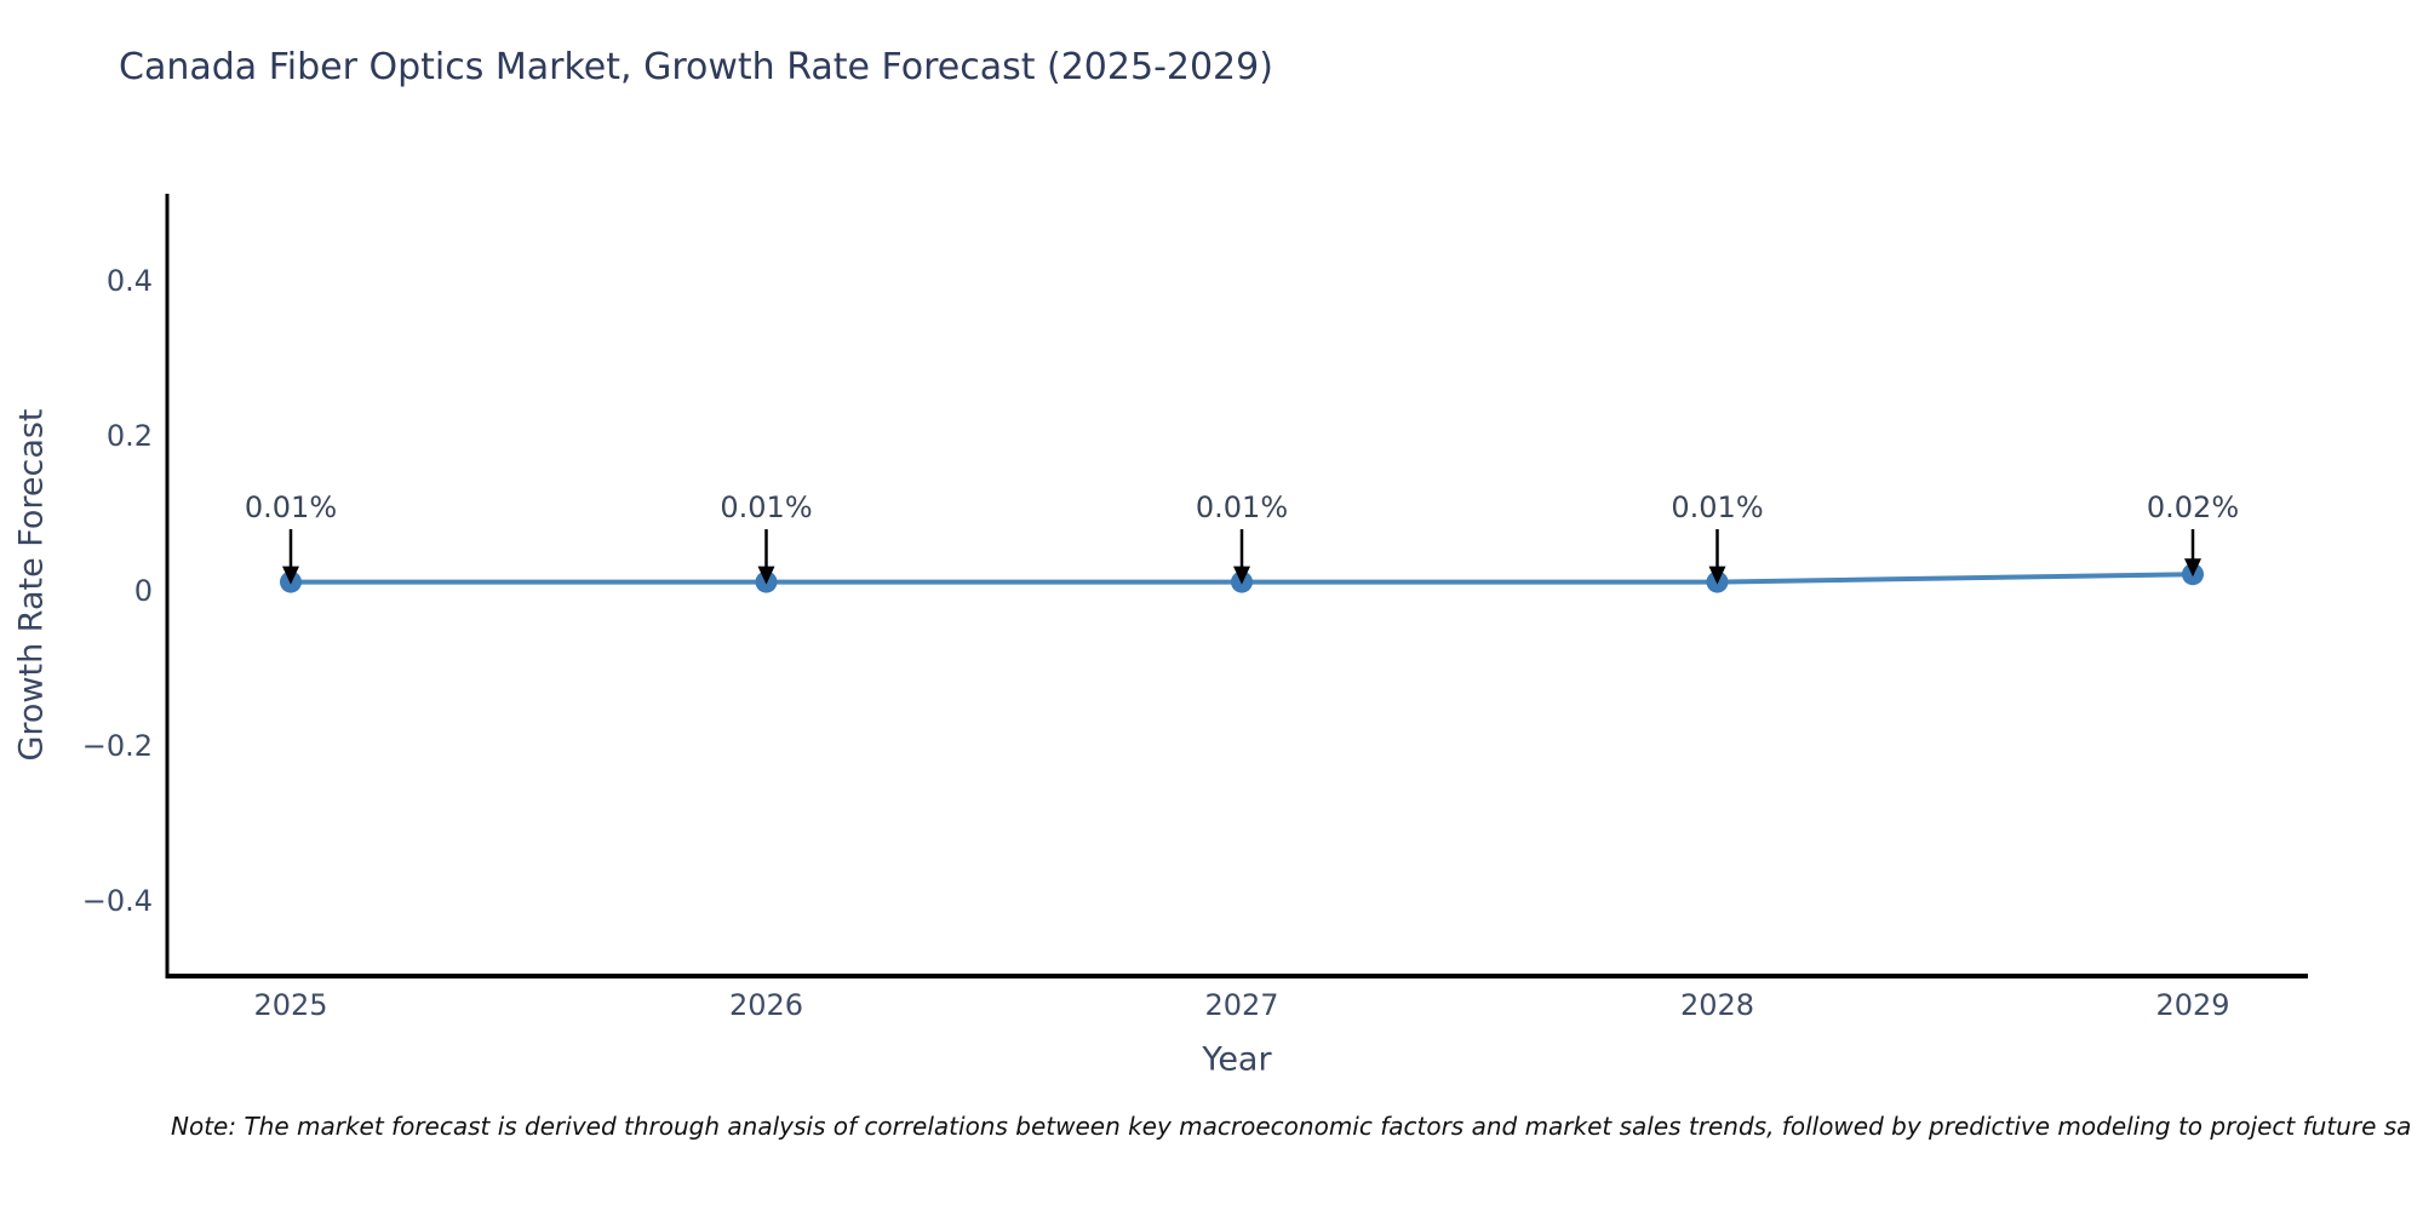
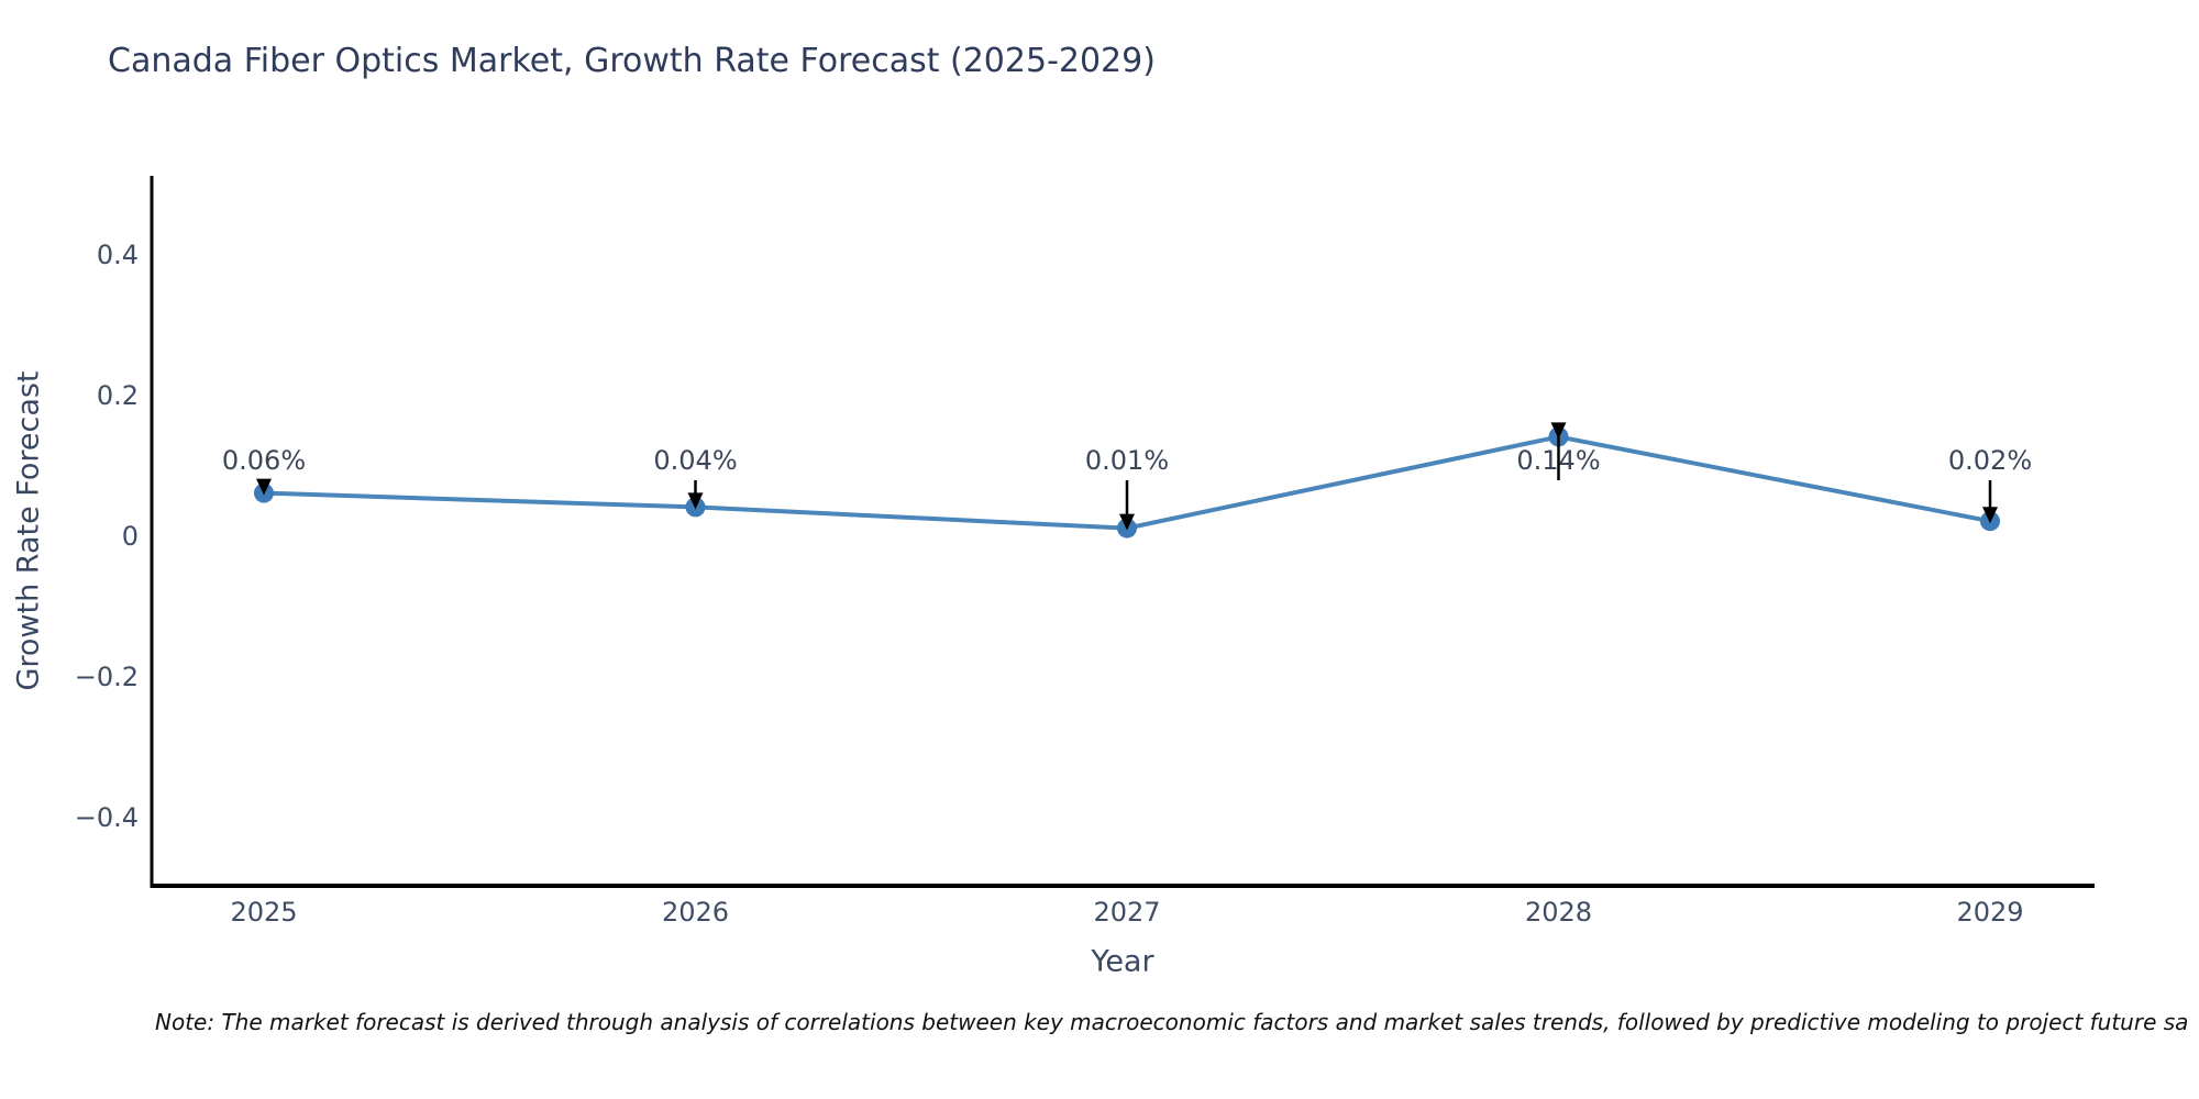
2025: 0.01% -> 0.06%
2026: 0.01% -> 0.04%
2028: 0.01% -> 0.14%
